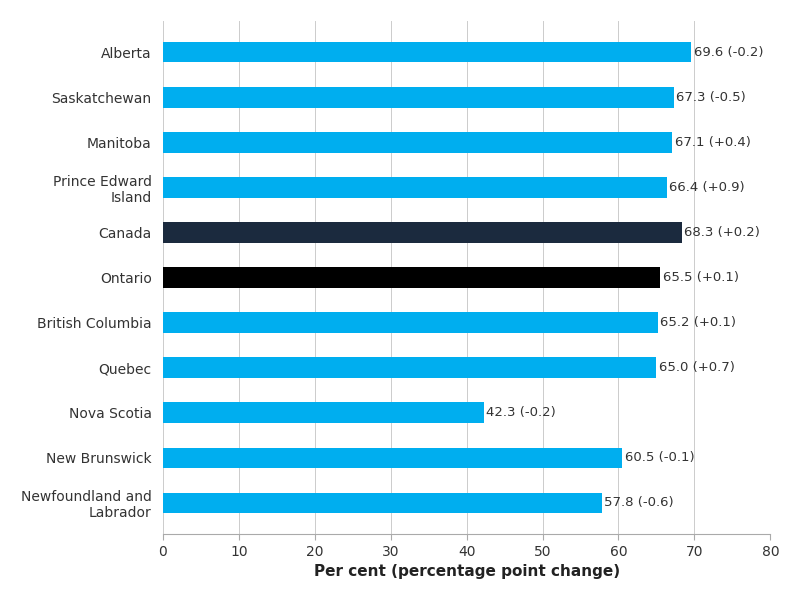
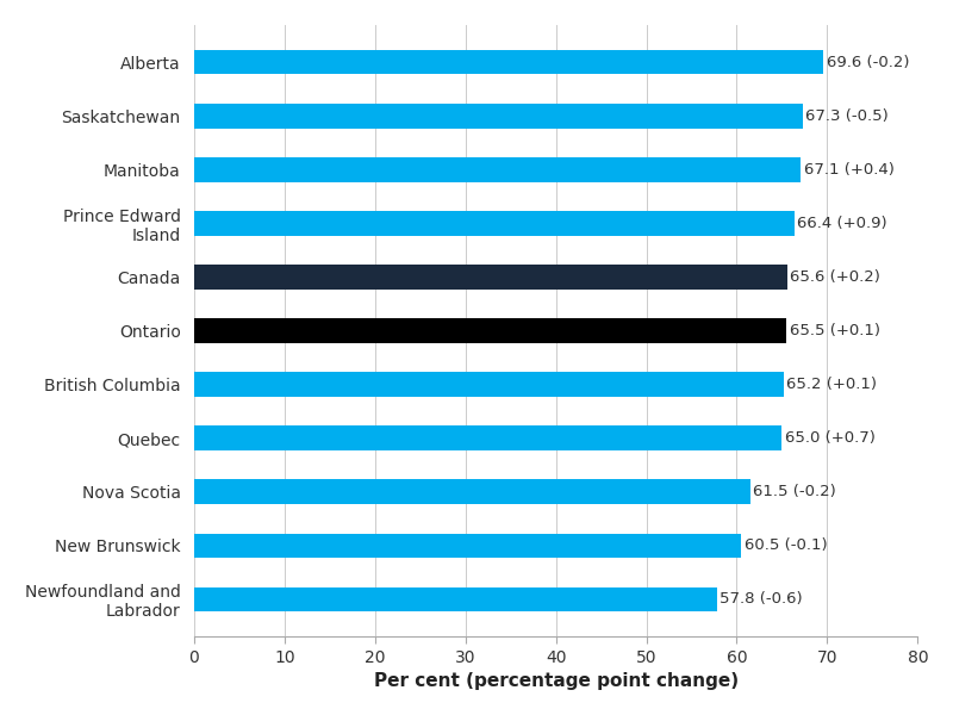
Canada: 68.3 -> 65.6
Nova Scotia: 42.3 -> 61.5
